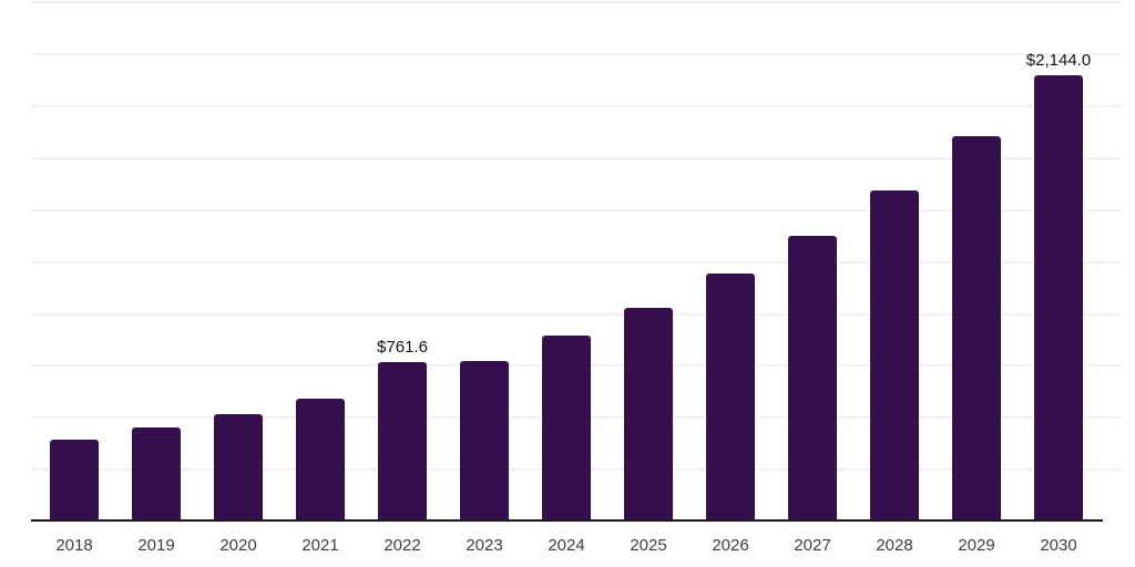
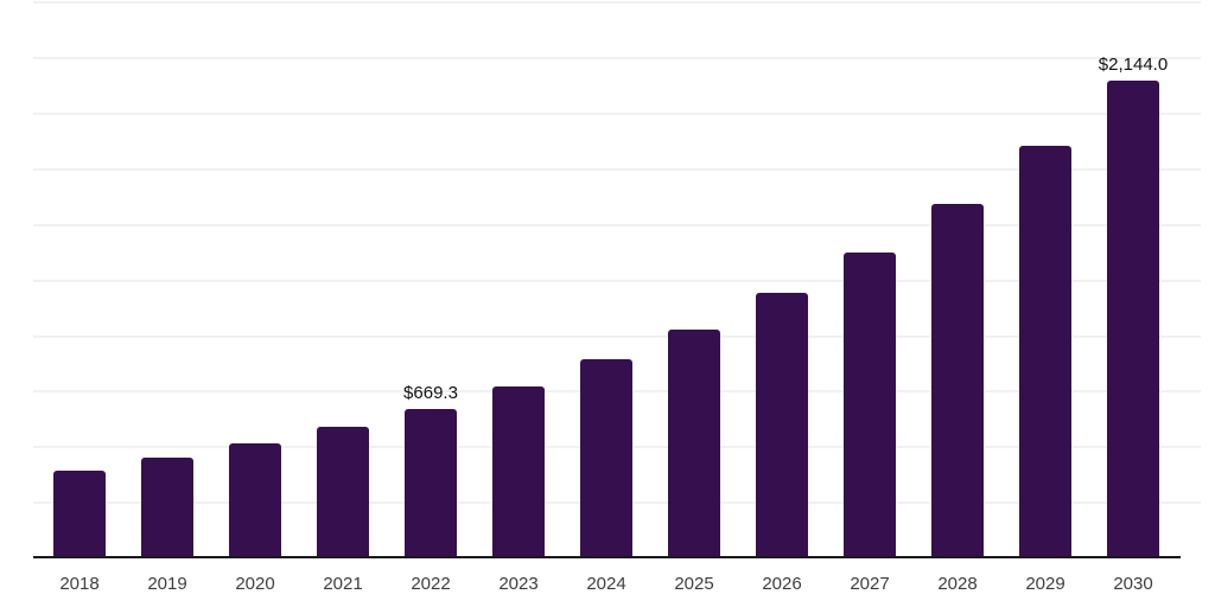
2022: $761.6 -> $669.3
